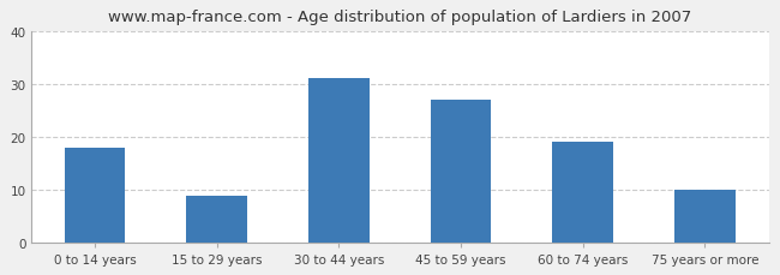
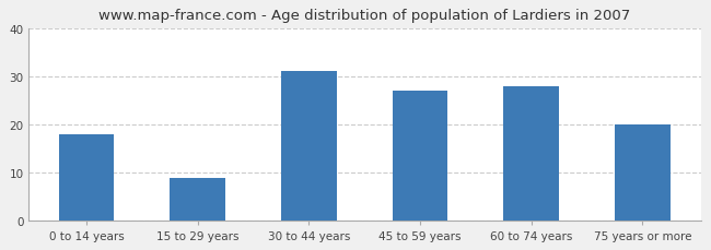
60 to 74 years: 19 -> 28
75 years or more: 10 -> 20
